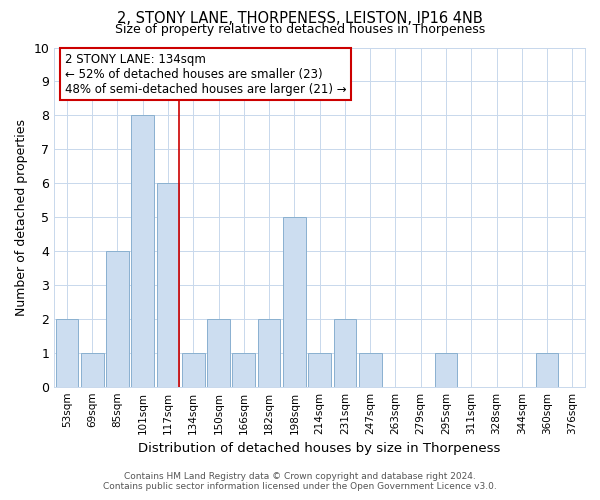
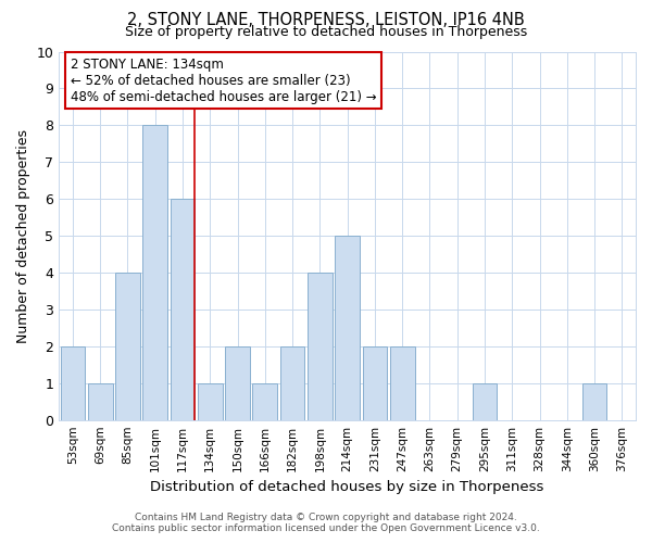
198sqm: 5 -> 4
214sqm: 1 -> 5
247sqm: 1 -> 2
